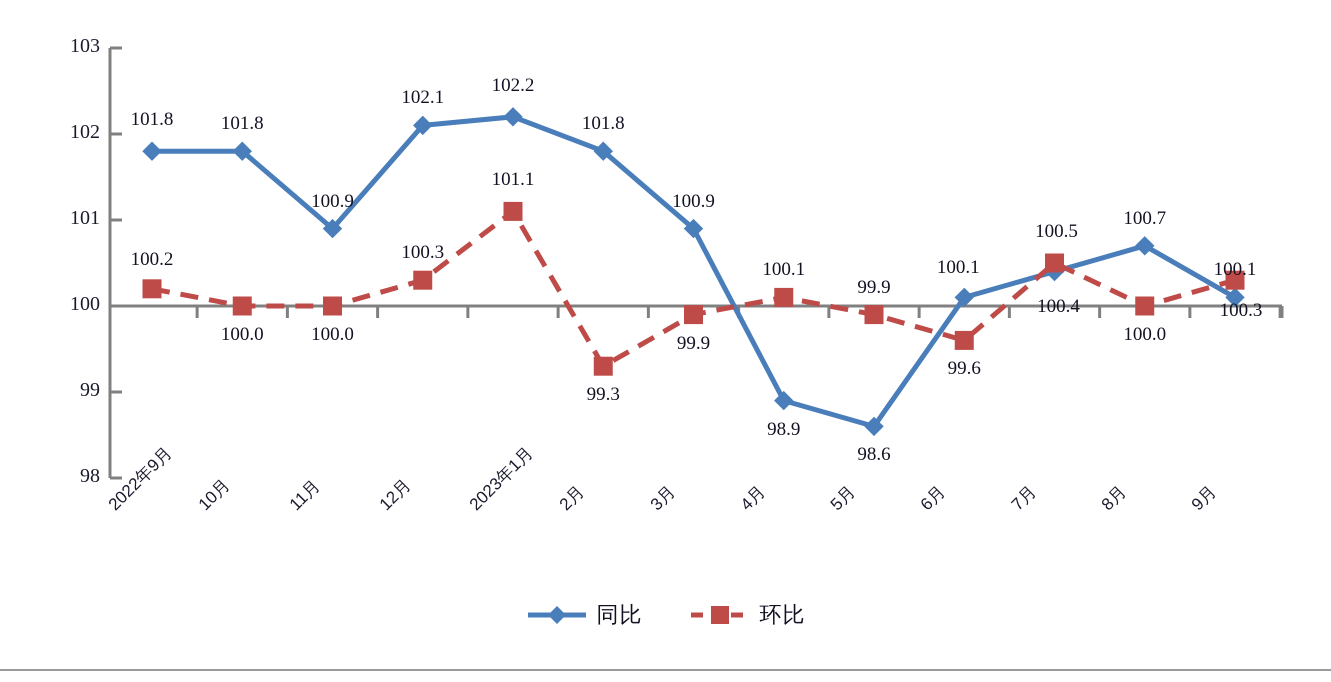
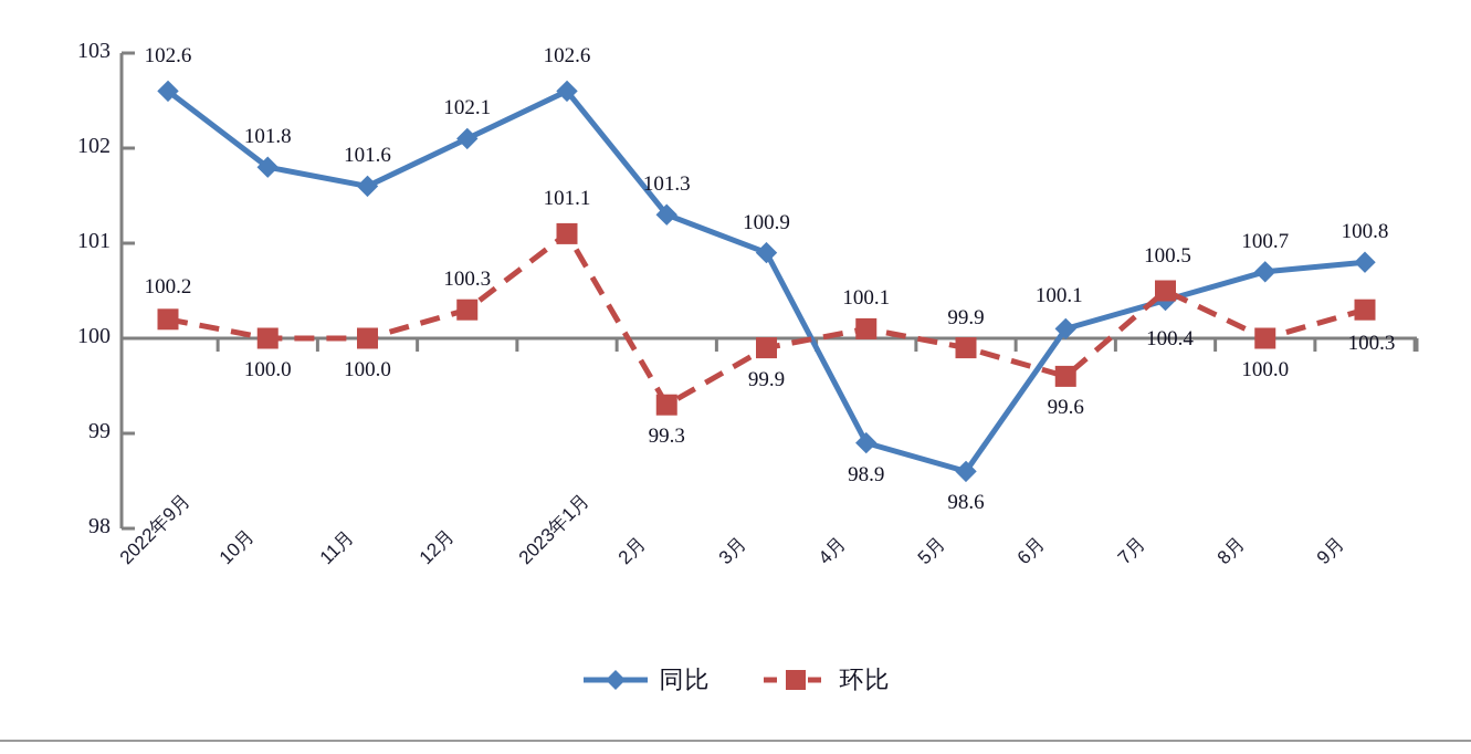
同比/2022年9月: 101.8 -> 102.6
同比/11月: 100.9 -> 101.6
同比/2023年1月: 102.2 -> 102.6
同比/2月: 101.8 -> 101.3
同比/9月: 100.1 -> 100.8
